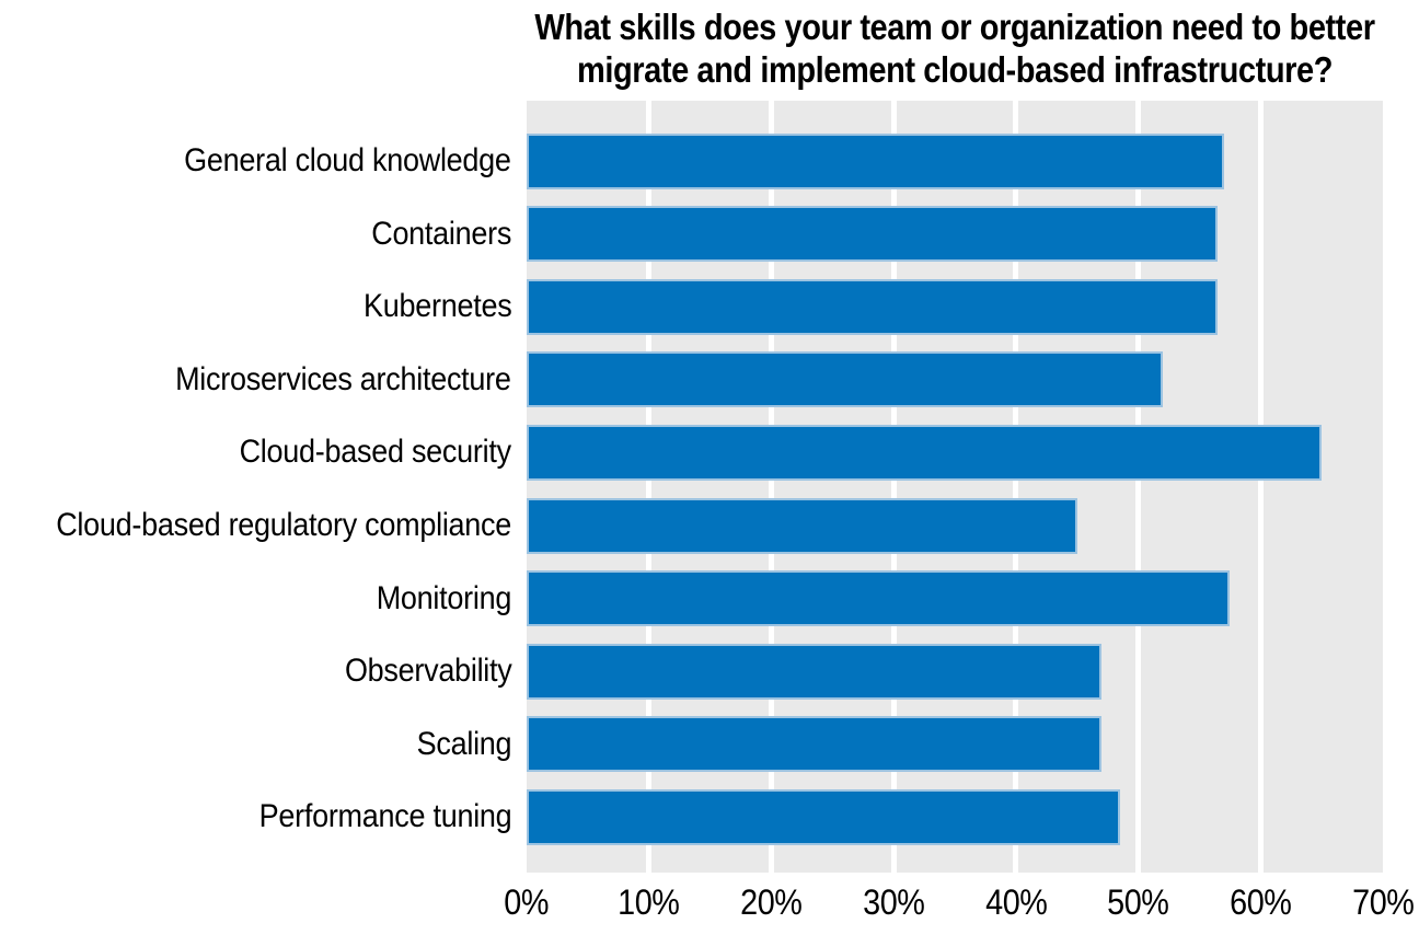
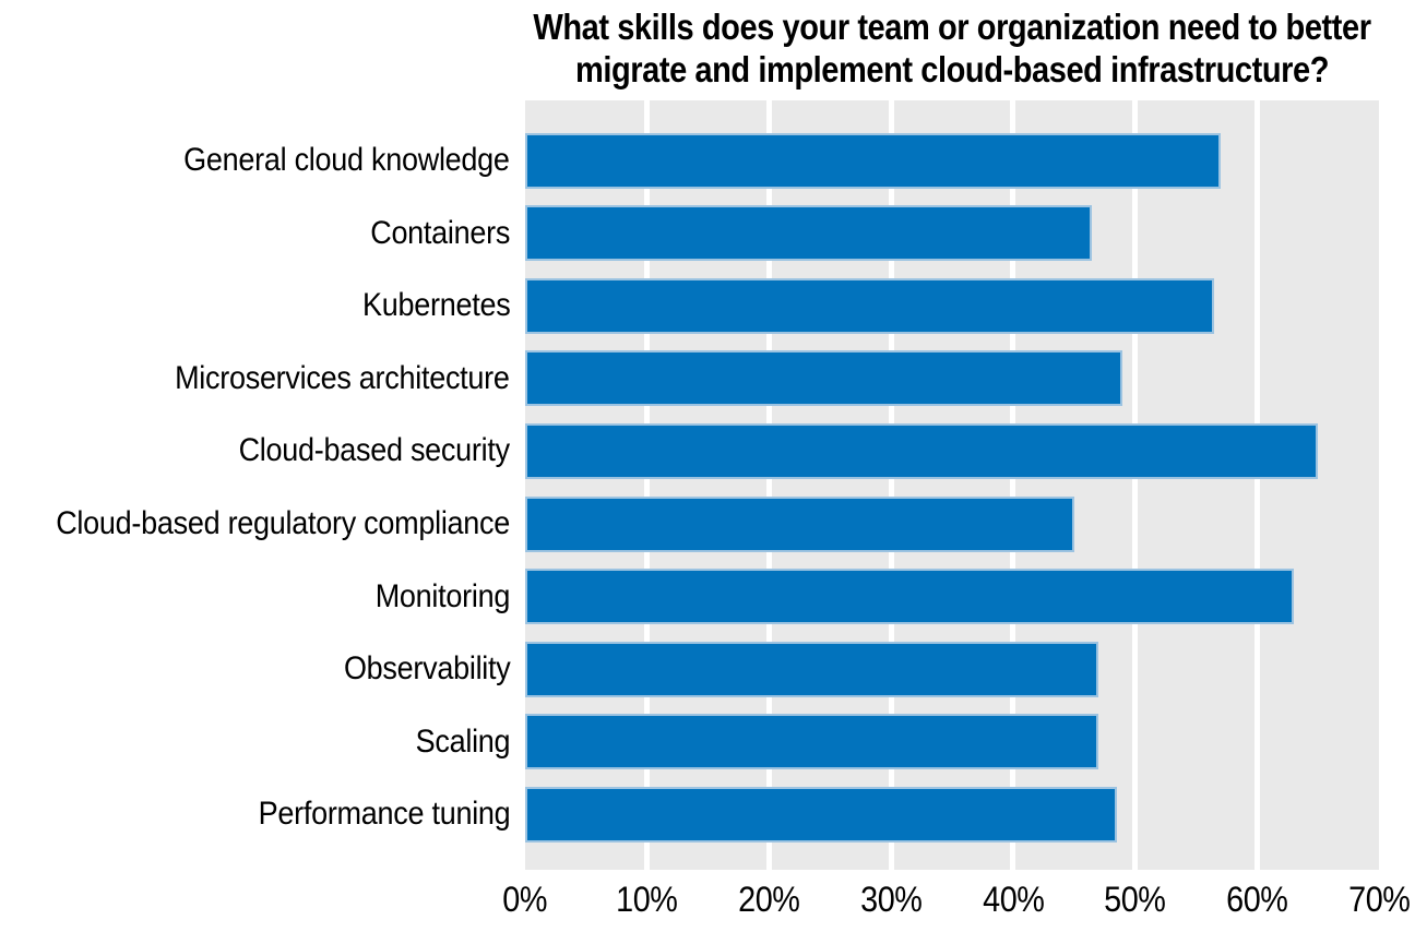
Containers: 56.5% -> 46.5%
Microservices architecture: 52.0% -> 49.0%
Monitoring: 57.5% -> 63.0%
